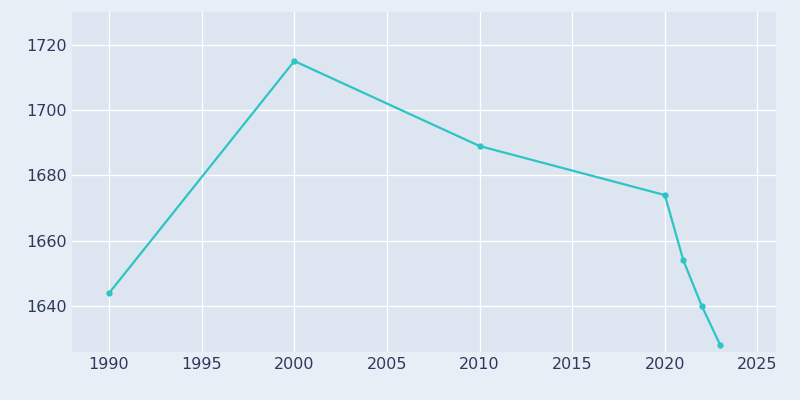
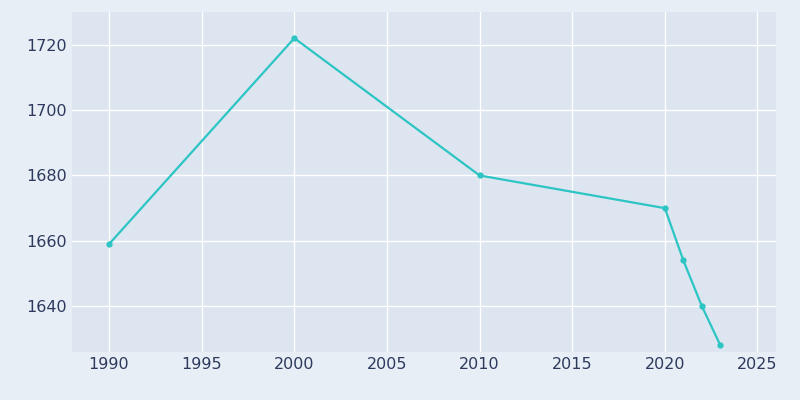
1990: 1644 -> 1659
2000: 1715 -> 1722
2010: 1689 -> 1680
2020: 1674 -> 1670
